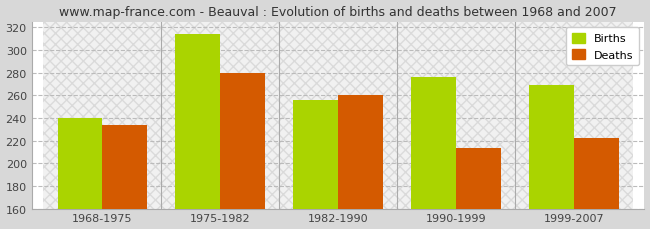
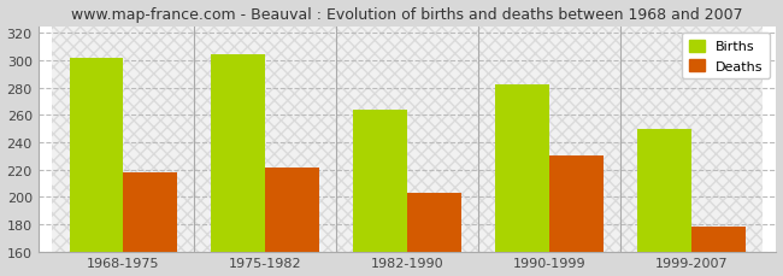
Births/1968-1975: 240 -> 302
Deaths/1968-1975: 234 -> 218
Births/1975-1982: 314 -> 304
Deaths/1975-1982: 280 -> 221
Births/1982-1990: 256 -> 264
Deaths/1982-1990: 260 -> 203
Births/1990-1999: 276 -> 282
Deaths/1990-1999: 213 -> 230
Births/1999-2007: 269 -> 250
Deaths/1999-2007: 222 -> 178
